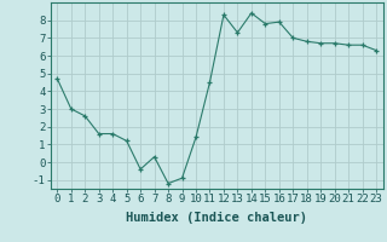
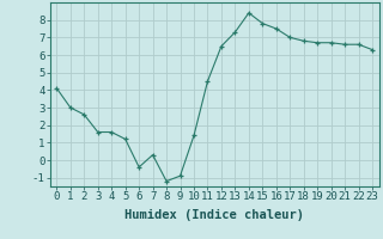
0: 4.7 -> 4.1
12: 8.3 -> 6.5
16: 7.9 -> 7.5
